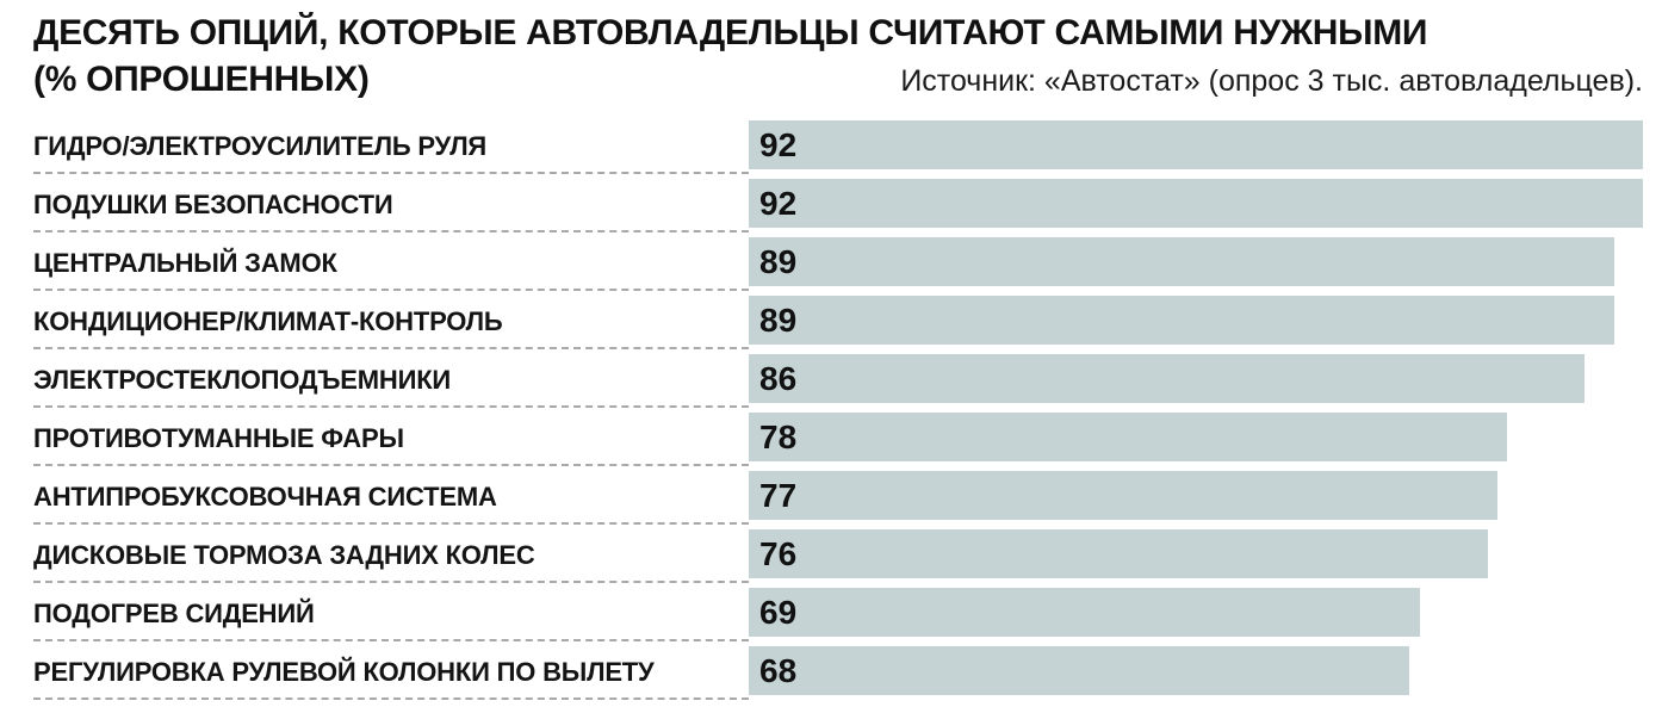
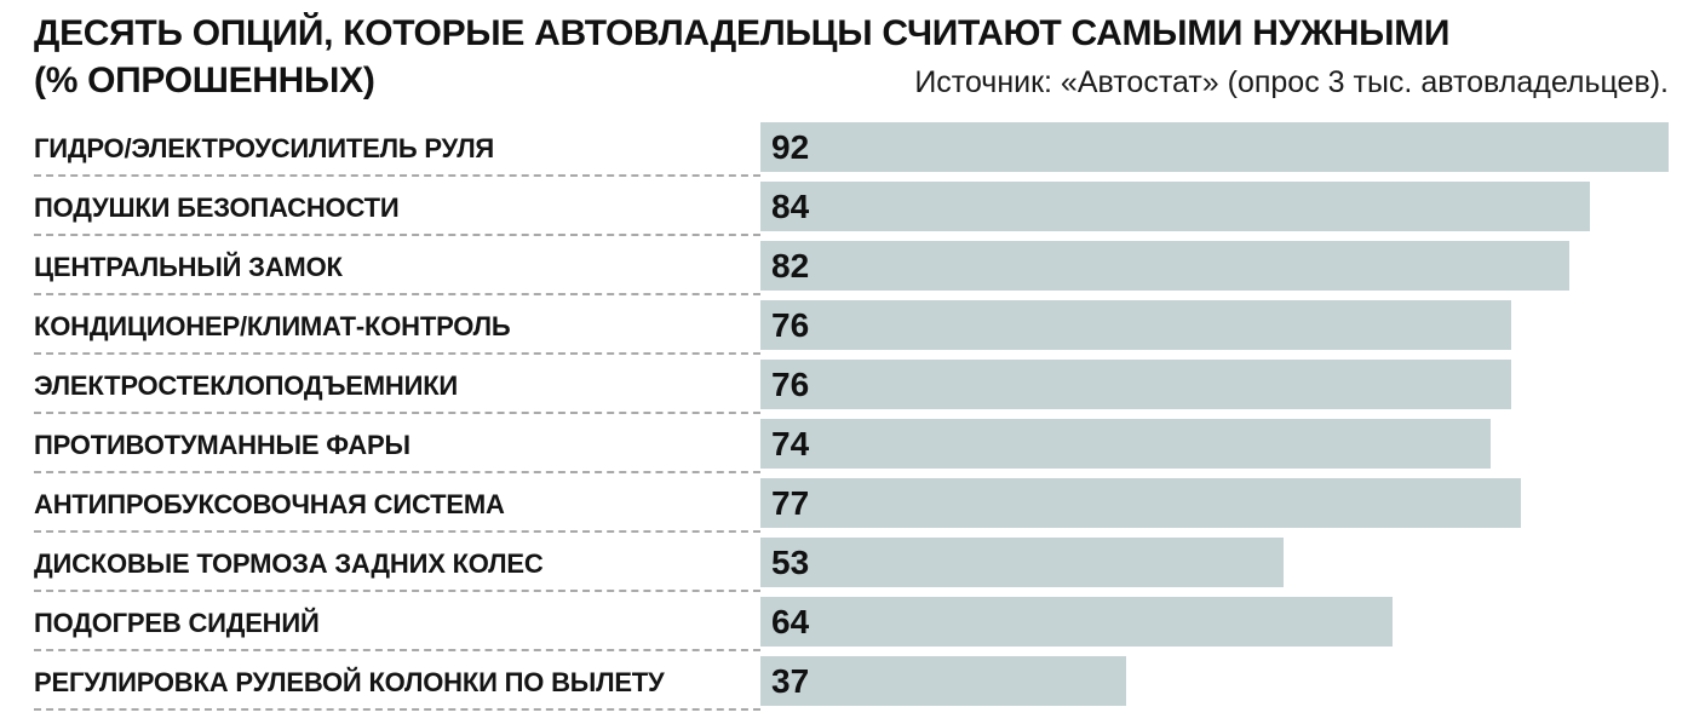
ПОДУШКИ БЕЗОПАСНОСТИ: 92 -> 84
ЦЕНТРАЛЬНЫЙ ЗАМОК: 89 -> 82
КОНДИЦИОНЕР/КЛИМАТ-КОНТРОЛЬ: 89 -> 76
ЭЛЕКТРОСТЕКЛОПОДЪЕМНИКИ: 86 -> 76
ПРОТИВОТУМАННЫЕ ФАРЫ: 78 -> 74
ДИСКОВЫЕ ТОРМОЗА ЗАДНИХ КОЛЕС: 76 -> 53
ПОДОГРЕВ СИДЕНИЙ: 69 -> 64
РЕГУЛИРОВКА РУЛЕВОЙ КОЛОНКИ ПО ВЫЛЕТУ: 68 -> 37
